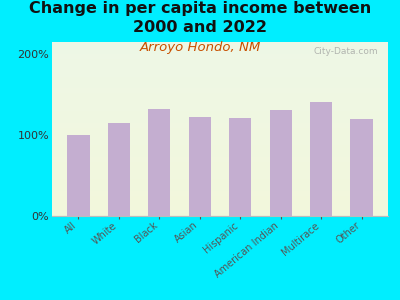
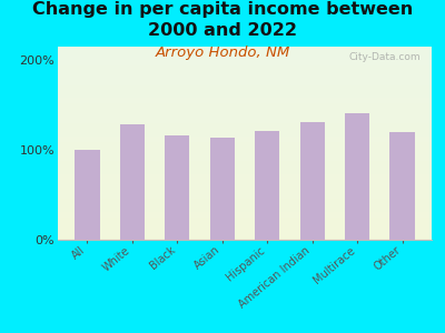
White: 115% -> 128%
Black: 132% -> 116%
Asian: 122% -> 114%
